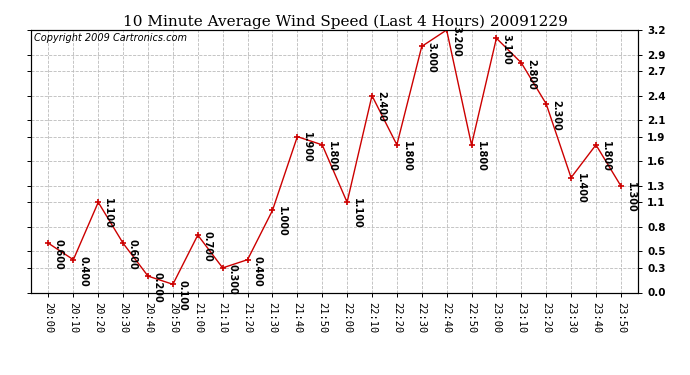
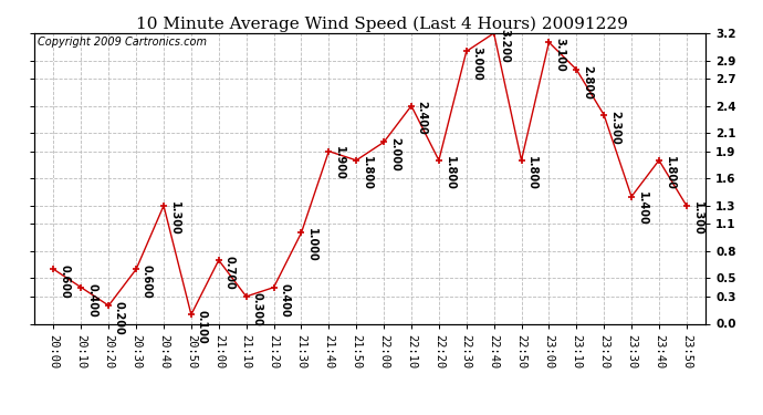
20:20: 1.100 -> 0.200
20:40: 0.200 -> 1.300
22:00: 1.100 -> 2.000
